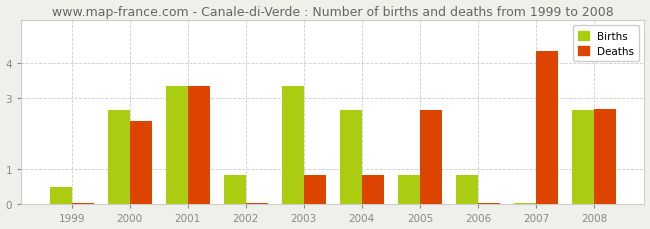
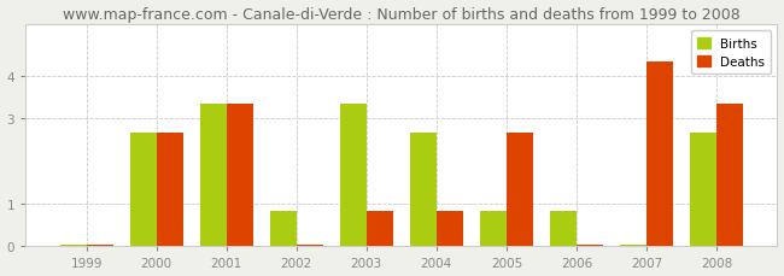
Births/1999: 0.50 -> 0.05
Deaths/2000: 2.35 -> 2.67
Deaths/2008: 2.70 -> 3.33
